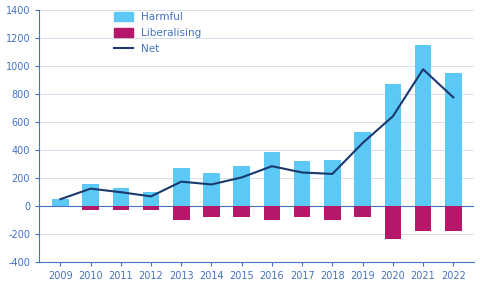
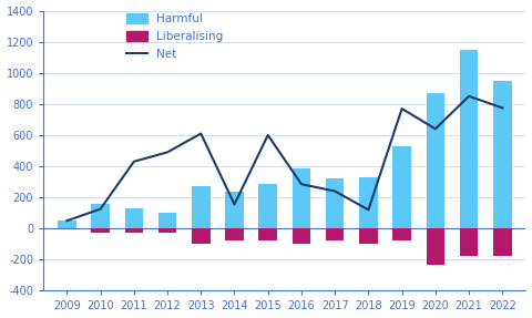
Net/2011: 100 -> 430
Net/2012: 70 -> 490
Net/2013: 180 -> 610
Net/2015: 200 -> 600
Net/2018: 230 -> 120
Net/2019: 450 -> 770
Net/2021: 980 -> 850
